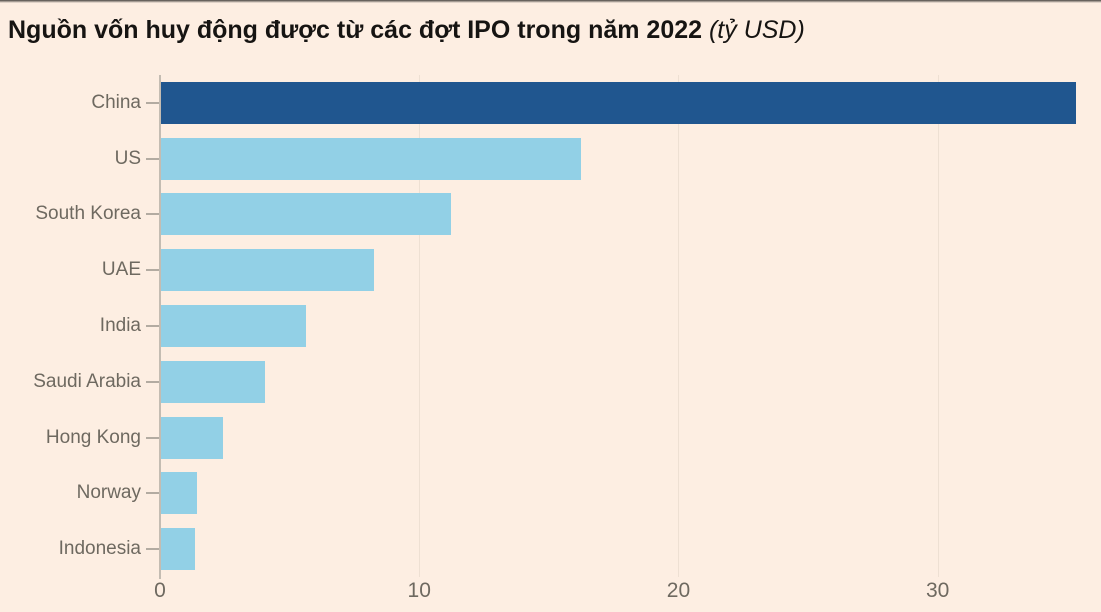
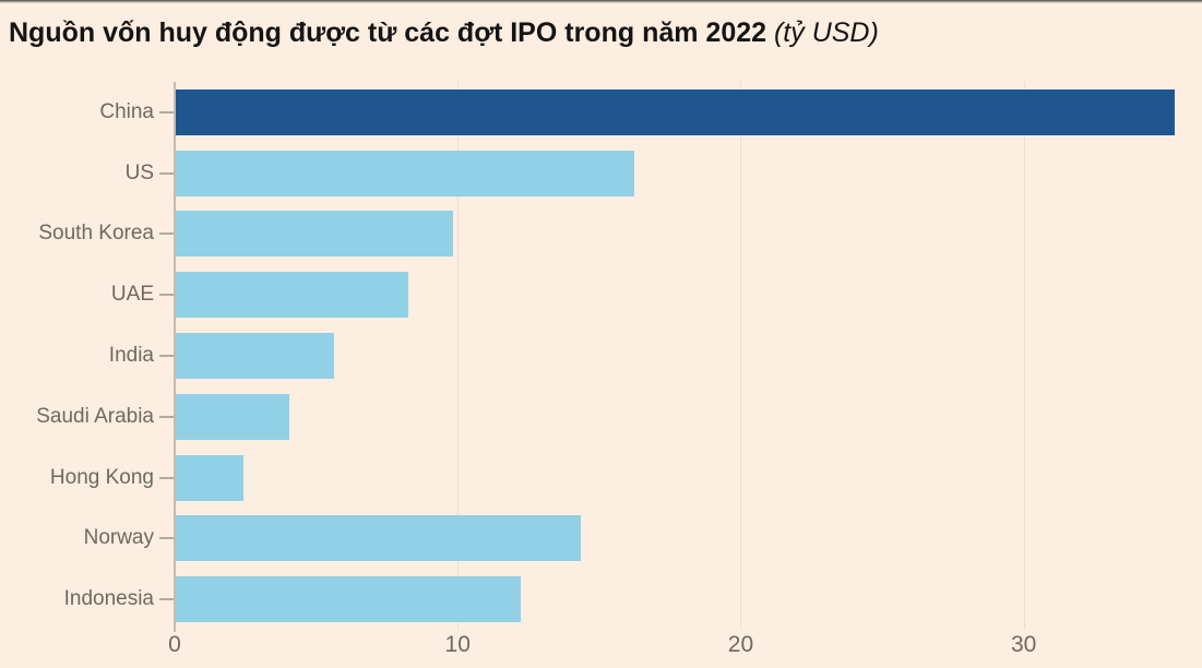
South Korea: 11.2 -> 9.8
Norway: 1.4 -> 14.3
Indonesia: 1.3 -> 12.2
